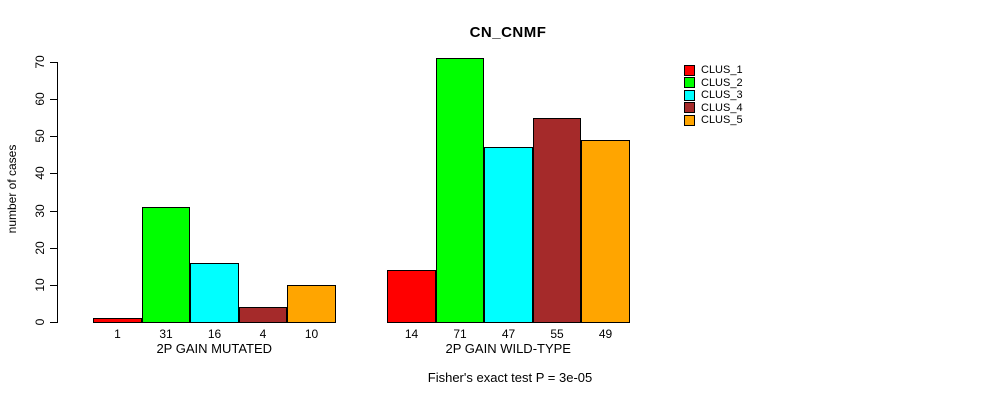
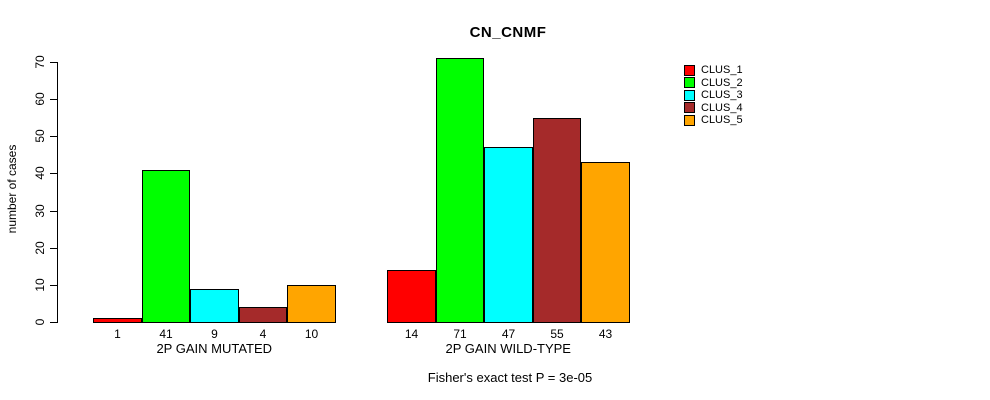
CLUS_2/2P GAIN MUTATED: 31 -> 41
CLUS_3/2P GAIN MUTATED: 16 -> 9
CLUS_5/2P GAIN WILD-TYPE: 49 -> 43
